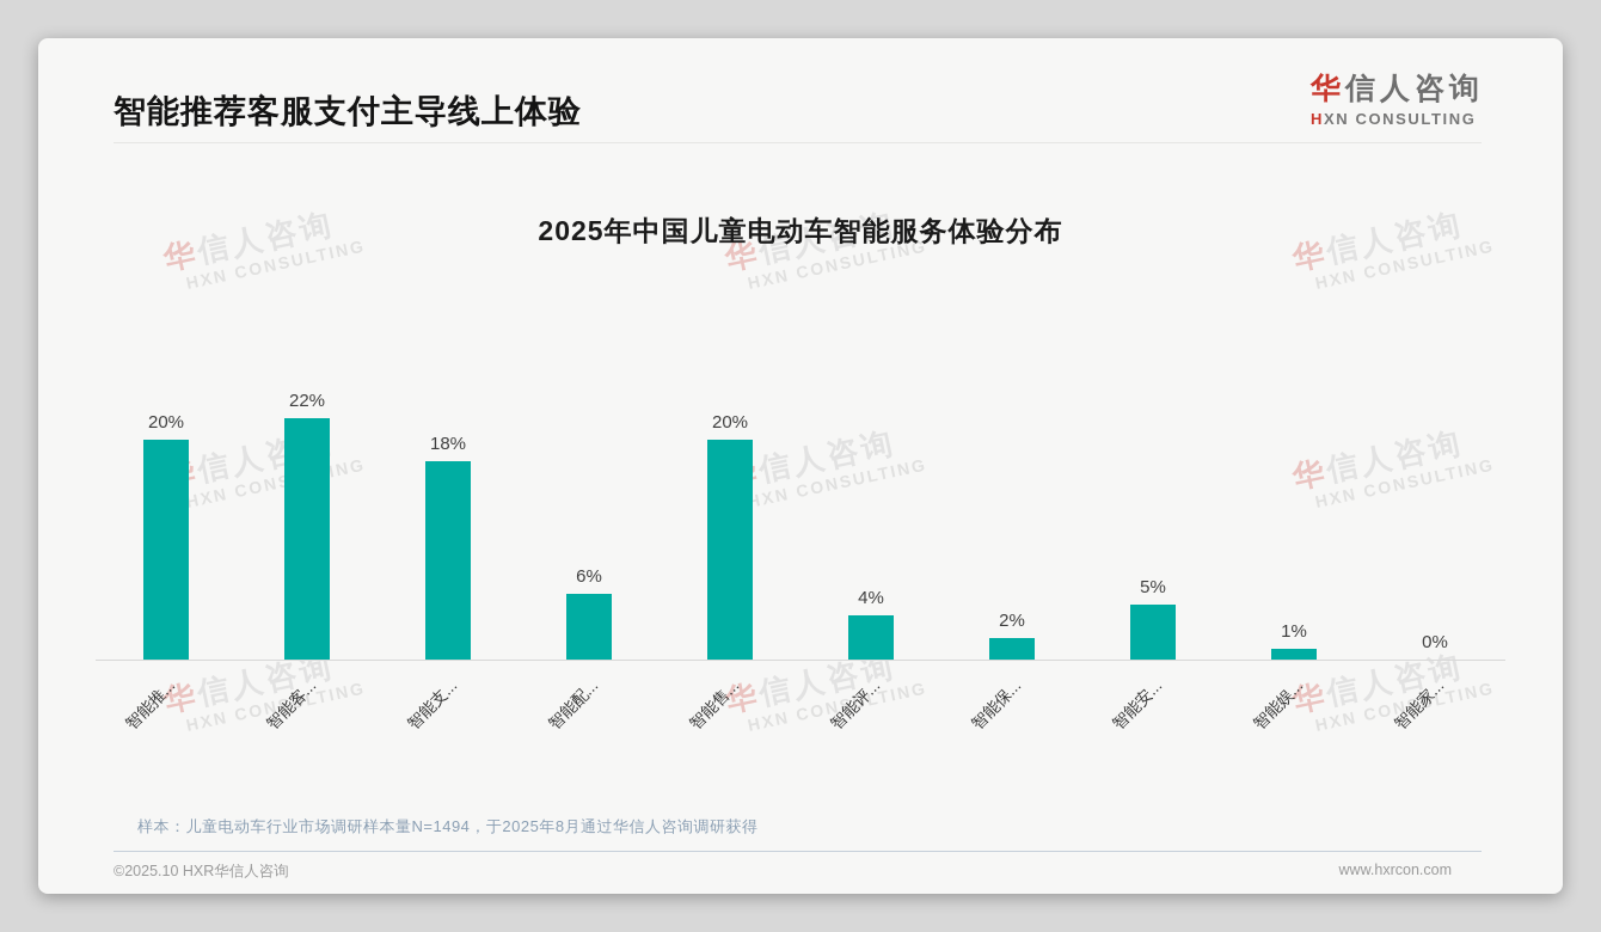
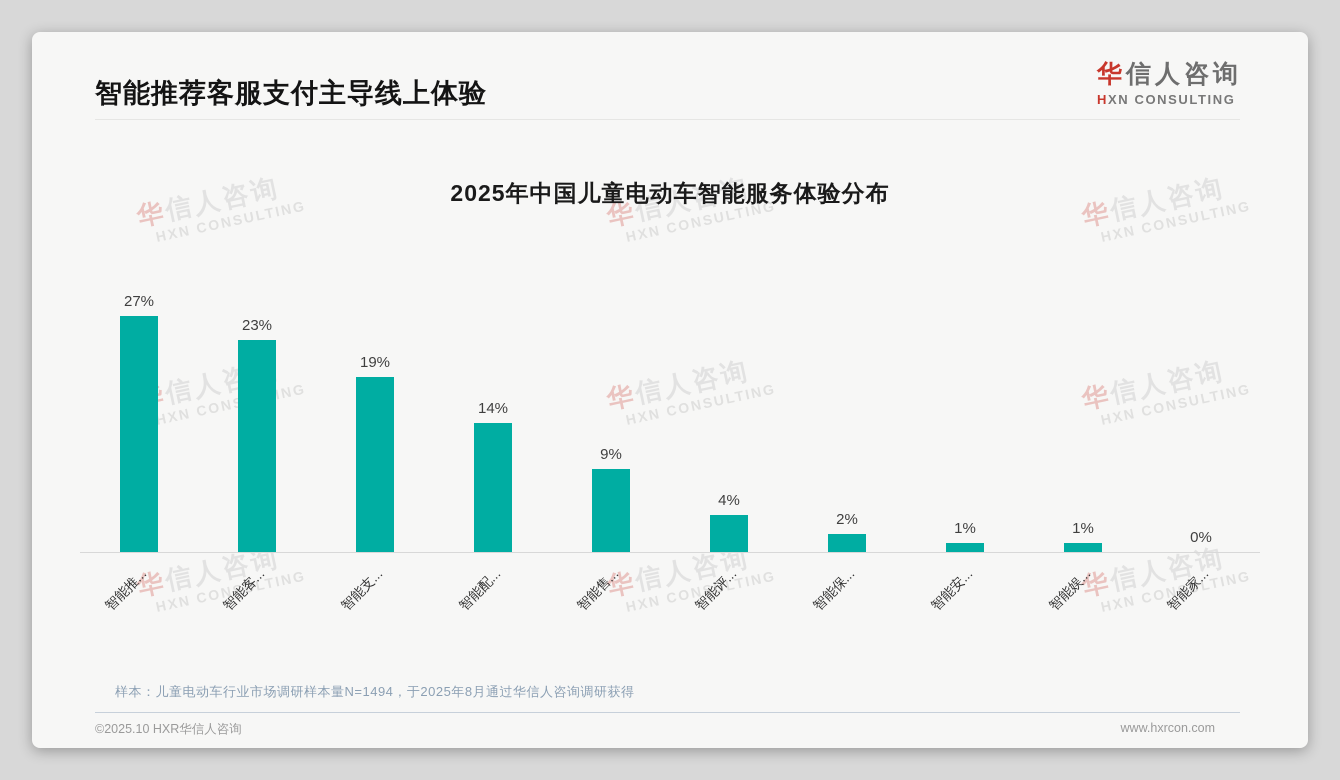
智能推...: 20% -> 27%
智能客...: 22% -> 23%
智能支...: 18% -> 19%
智能配...: 6% -> 14%
智能售...: 20% -> 9%
智能安...: 5% -> 1%
